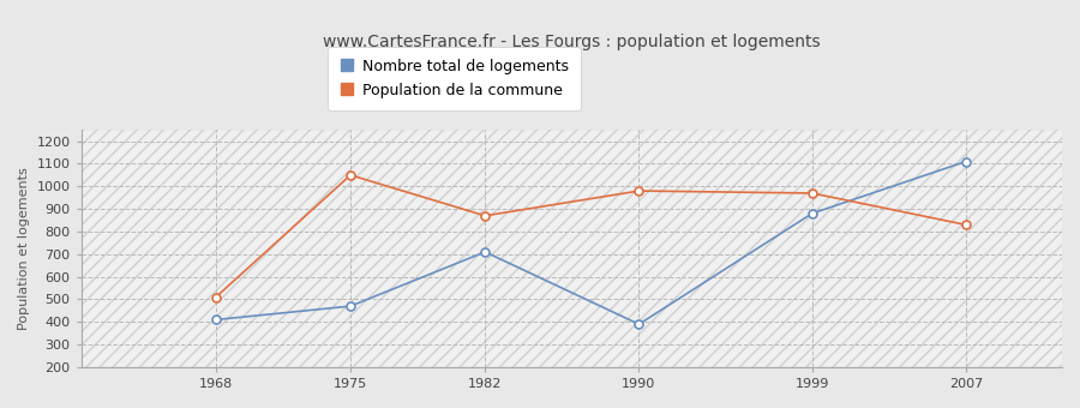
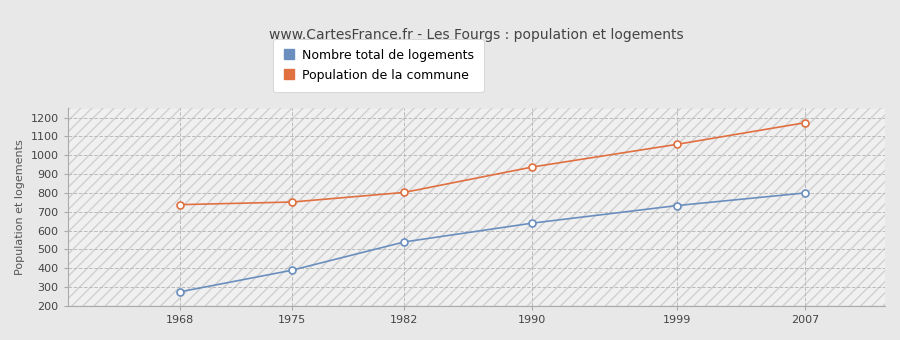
Nombre total de logements/1968: 410 -> 280
Population de la commune/1968: 510 -> 740
Nombre total de logements/1975: 470 -> 390
Population de la commune/1975: 1050 -> 750
Nombre total de logements/1982: 710 -> 540
Population de la commune/1982: 870 -> 800
Nombre total de logements/1990: 390 -> 640
Population de la commune/1990: 980 -> 940
Nombre total de logements/1999: 880 -> 730
Population de la commune/1999: 970 -> 1060
Nombre total de logements/2007: 1110 -> 800
Population de la commune/2007: 830 -> 1170
